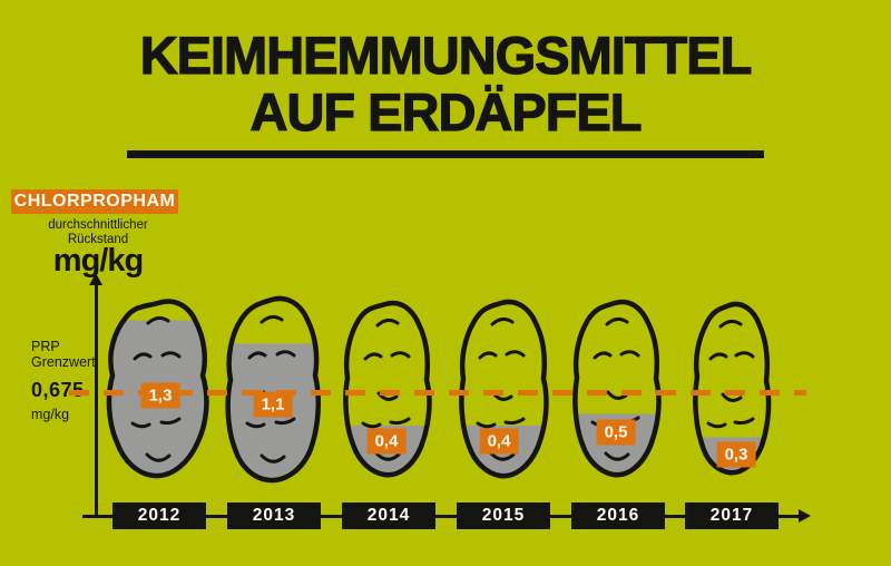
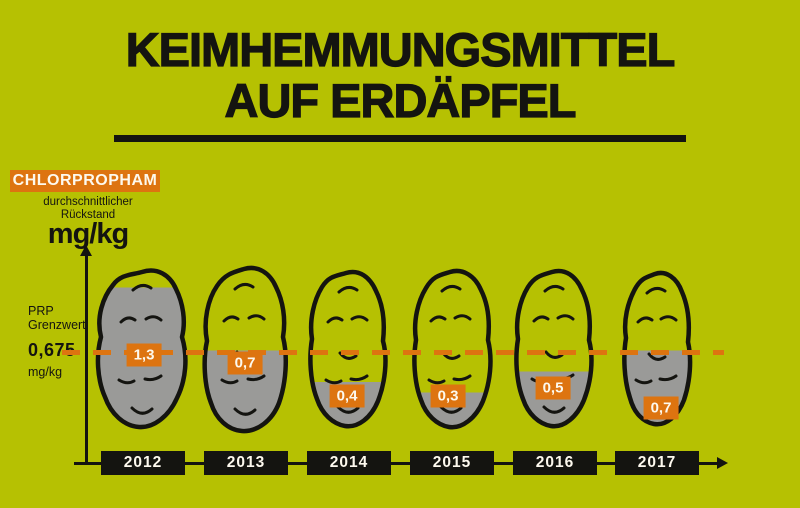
2013: 1,1 -> 0,7
2015: 0,4 -> 0,3
2017: 0,3 -> 0,7
